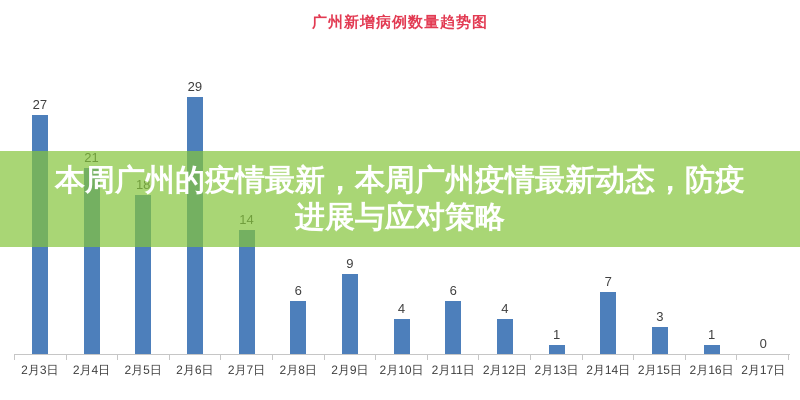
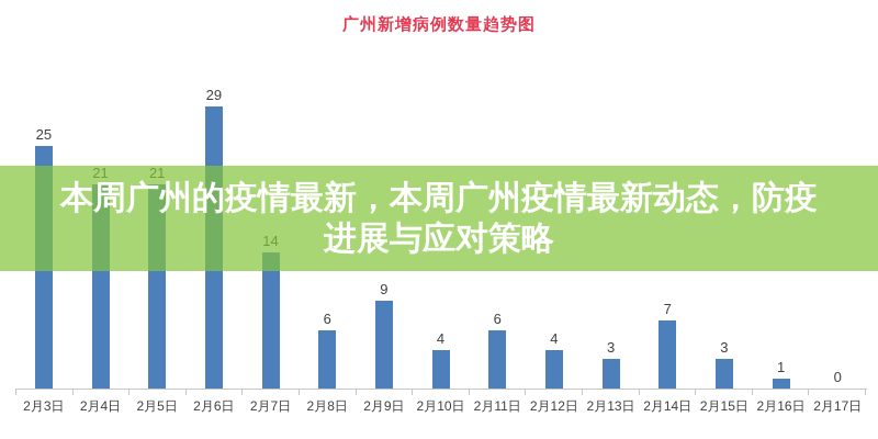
2月3日: 27 -> 25
2月5日: 18 -> 21
2月13日: 1 -> 3
